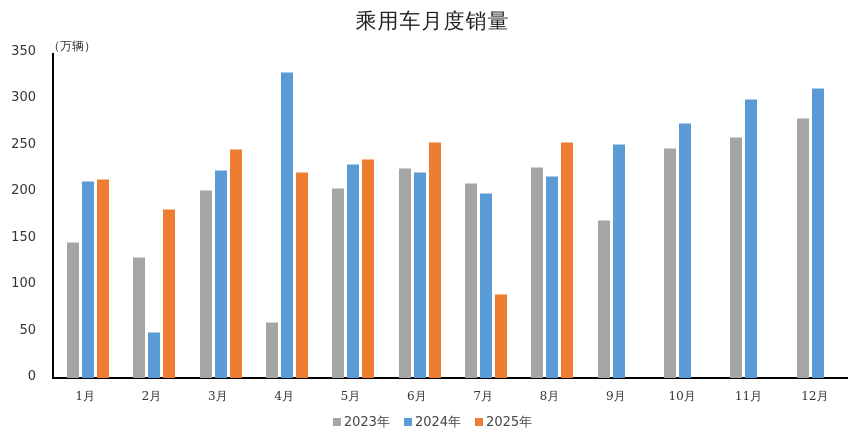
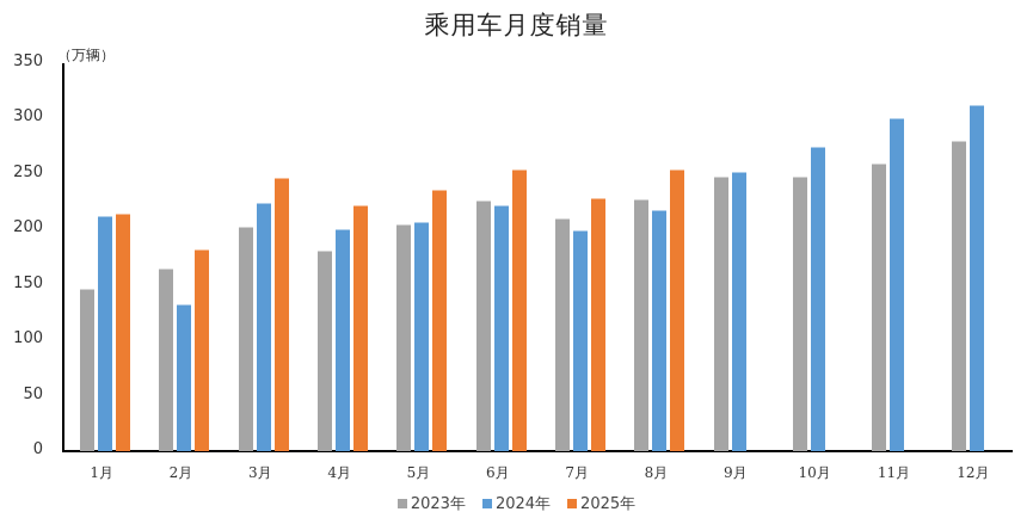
2023年/2月: 130 -> 160
2024年/2月: 50 -> 130
2023年/4月: 60 -> 180
2024年/4月: 330 -> 200
2024年/5月: 230 -> 210
2025年/7月: 90 -> 230
2023年/9月: 170 -> 250
